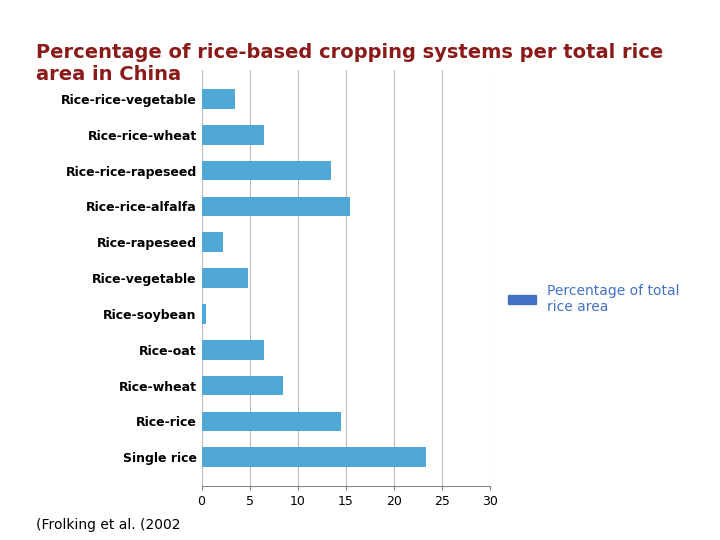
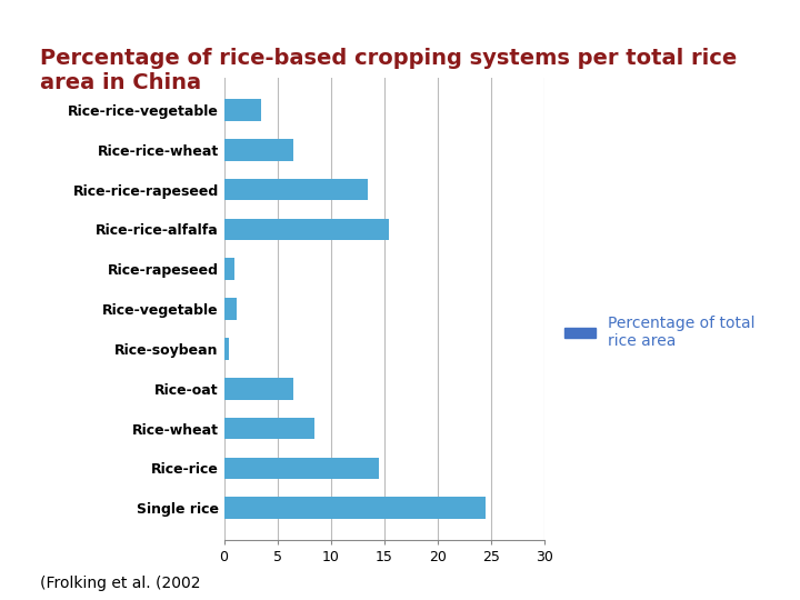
Rice-rapeseed: 2.2 -> 1.0
Rice-vegetable: 4.8 -> 1.2
Single rice: 23.4 -> 24.5
